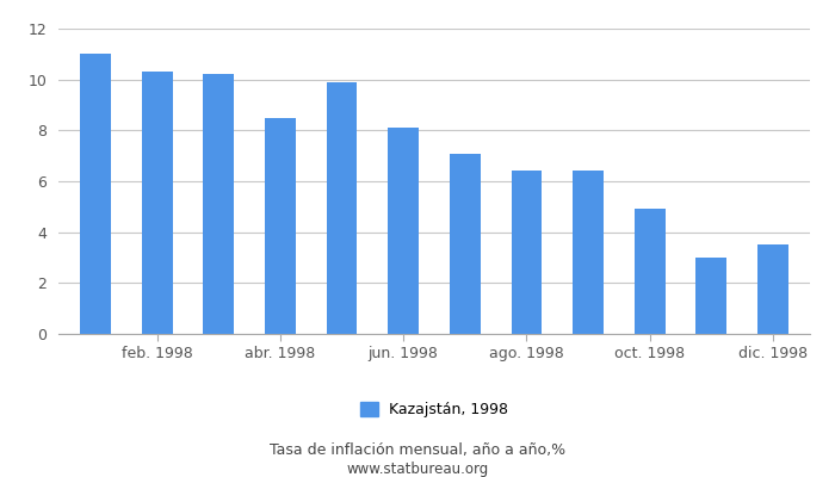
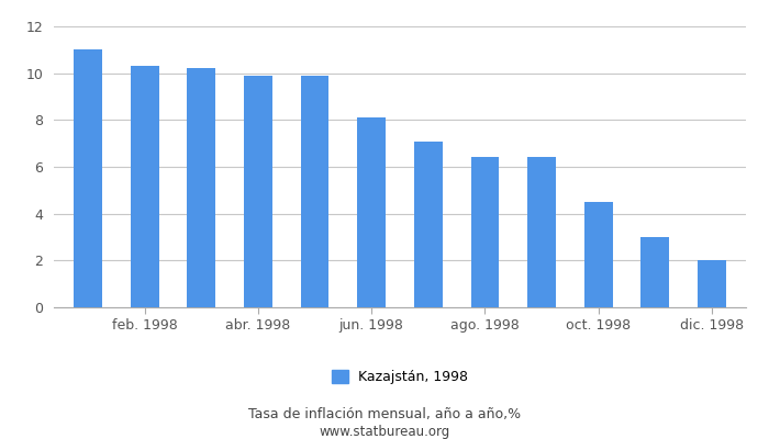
abr. 1998: 8.5 -> 9.9
oct. 1998: 4.9 -> 4.5
dic. 1998: 3.5 -> 2.0
